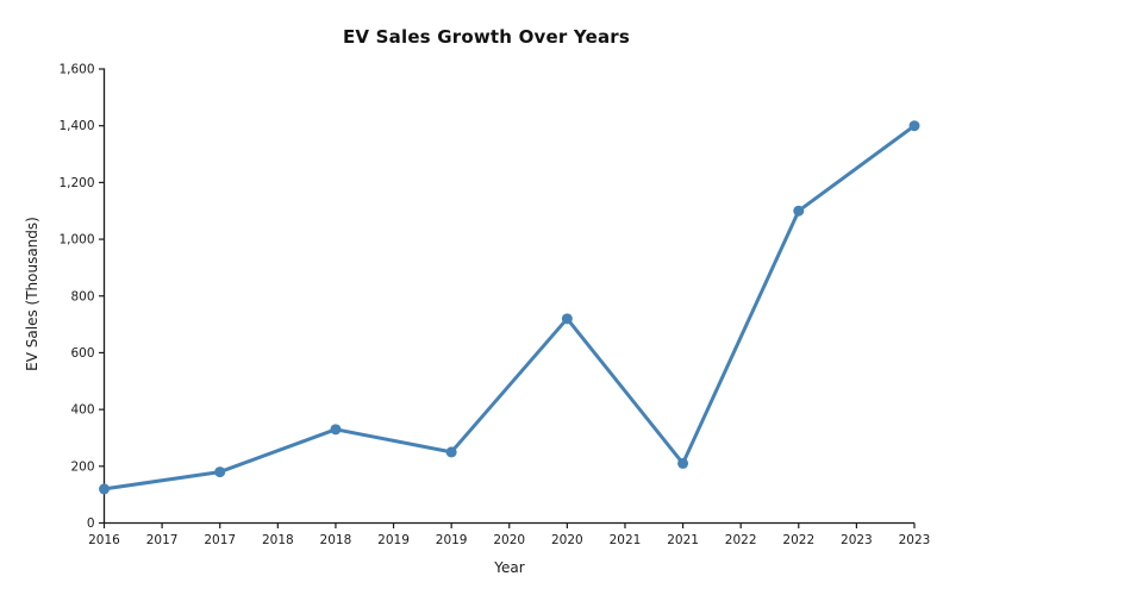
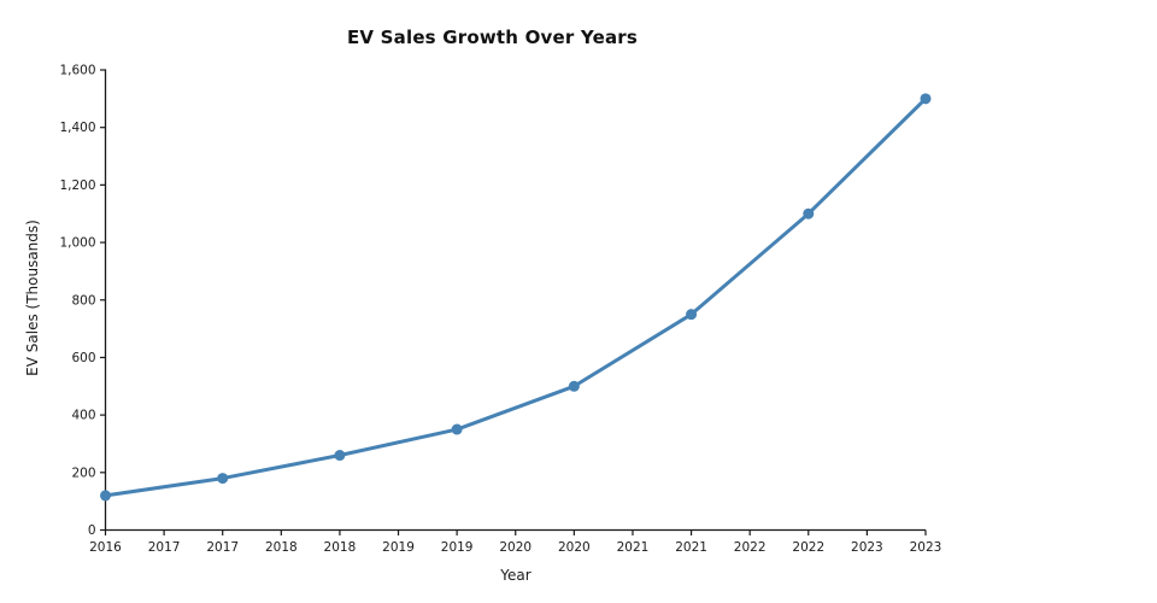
2018: 330 -> 260
2019: 250 -> 350
2020: 720 -> 500
2021: 210 -> 750
2023: 1400 -> 1500
